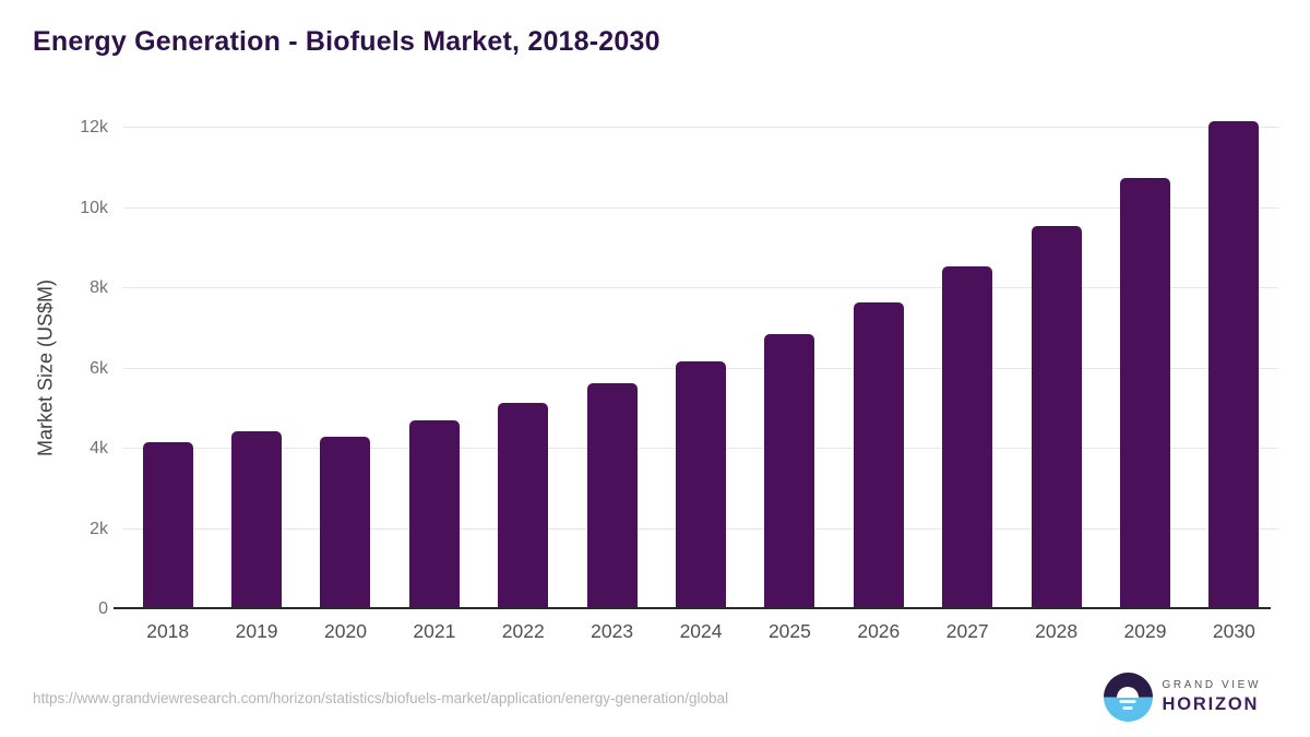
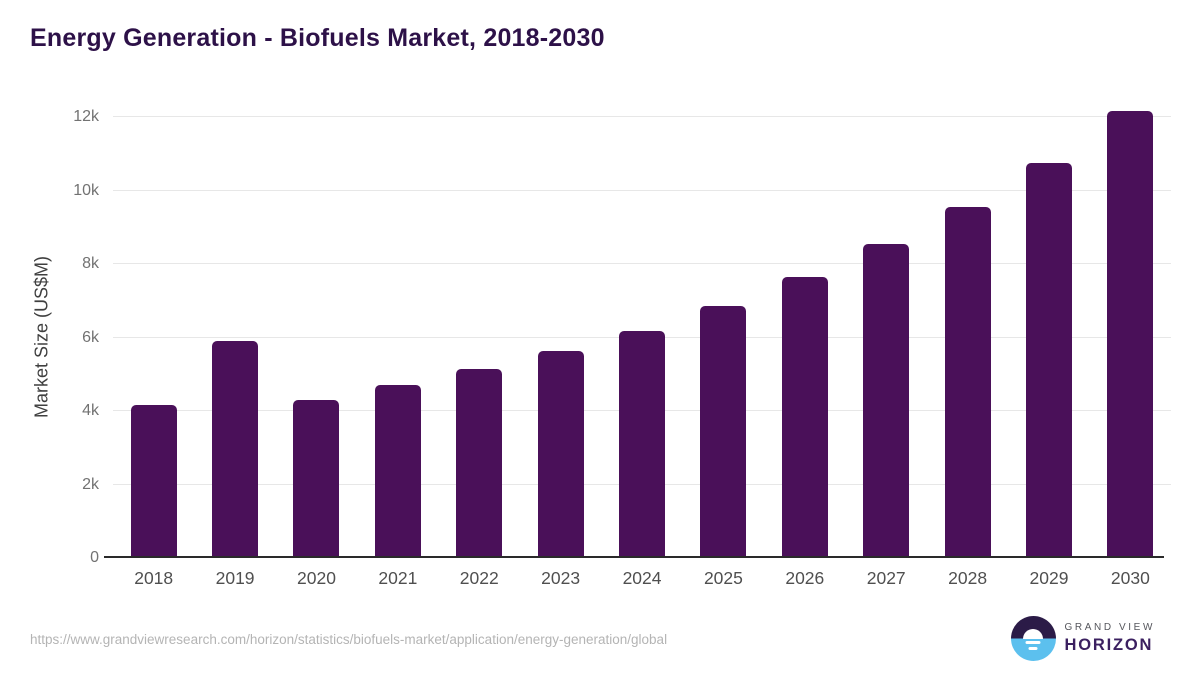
2019: 4.4k -> 5.9k
